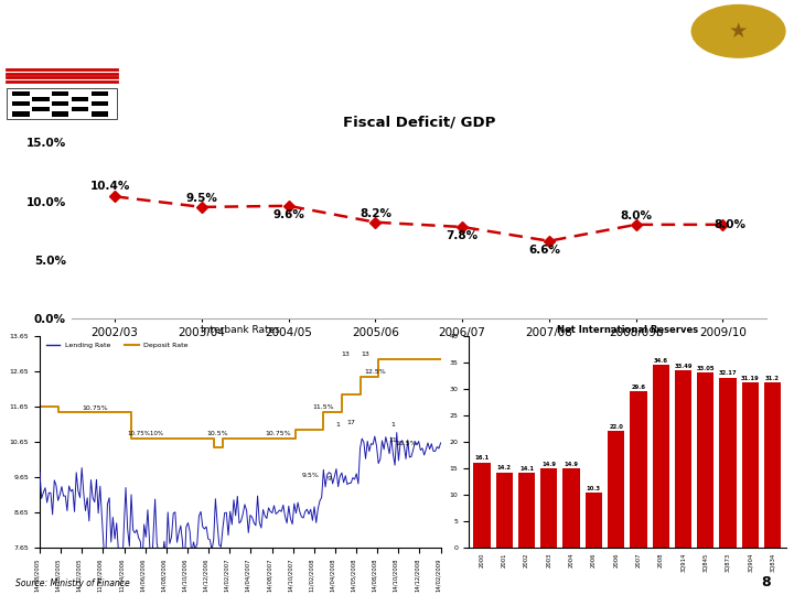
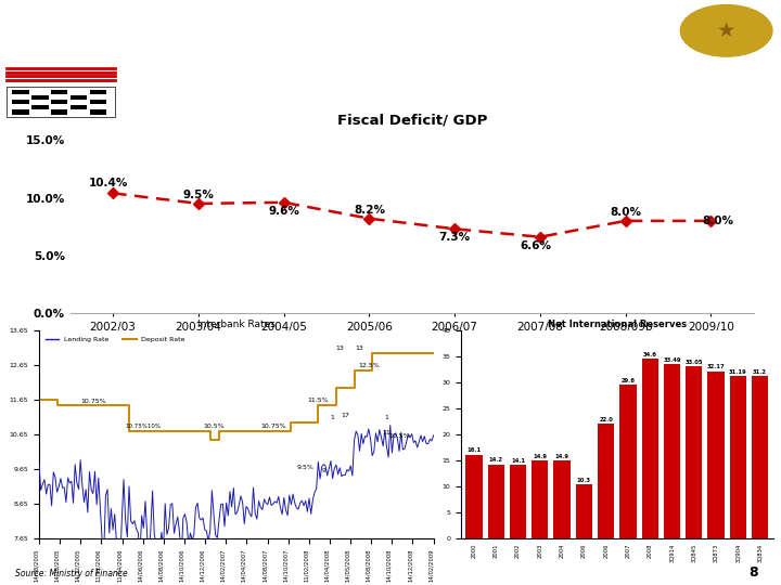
Fiscal Deficit/ GDP/2006/07: 7.8% -> 7.3%
